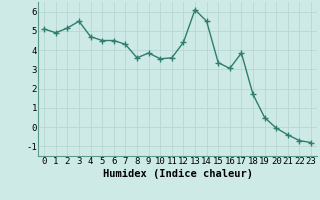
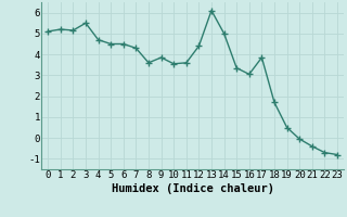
1: 4.9 -> 5.2
14: 5.5 -> 5.0
